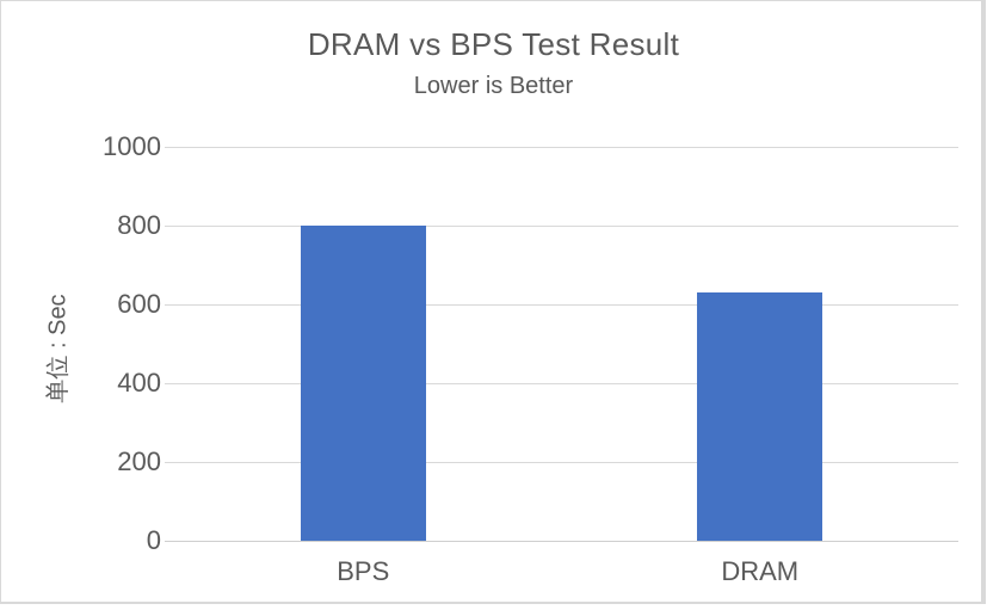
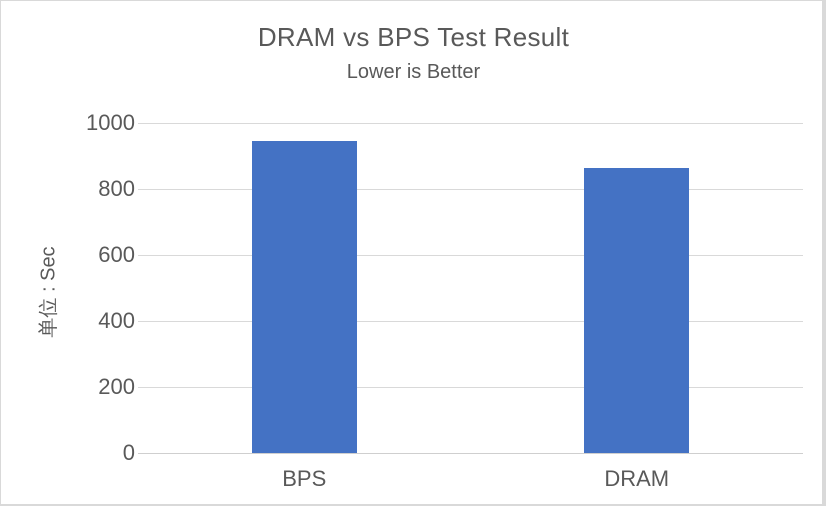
BPS: 800 -> 940
DRAM: 630 -> 860
